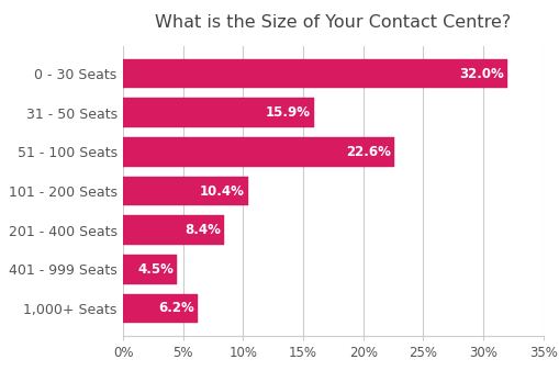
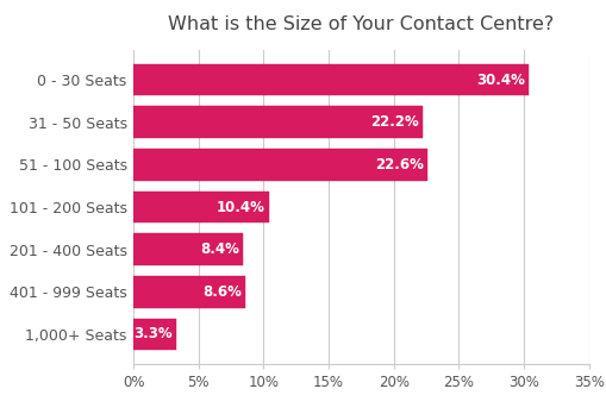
0 - 30 Seats: 32.0% -> 30.4%
31 - 50 Seats: 15.9% -> 22.2%
401 - 999 Seats: 4.5% -> 8.6%
1,000+ Seats: 6.2% -> 3.3%
